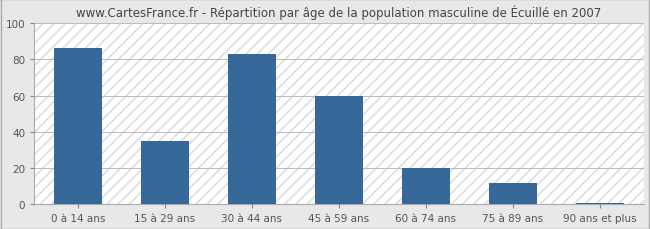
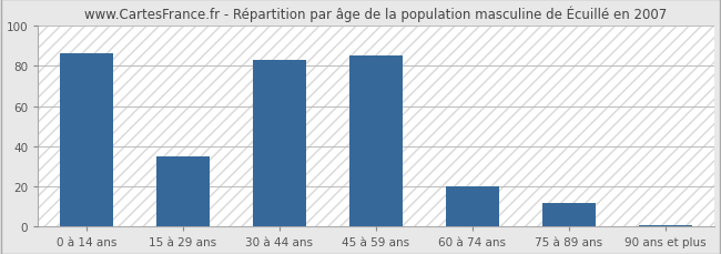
45 à 59 ans: 60 -> 85
